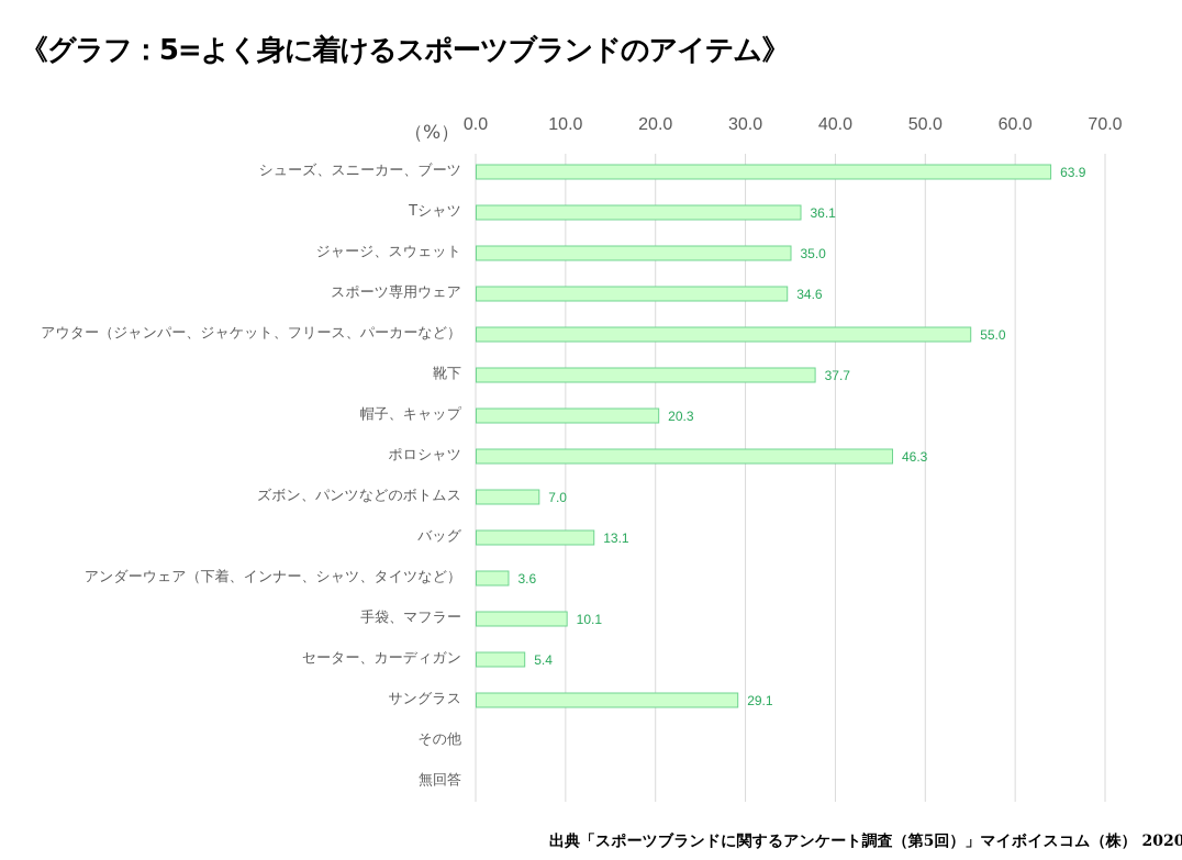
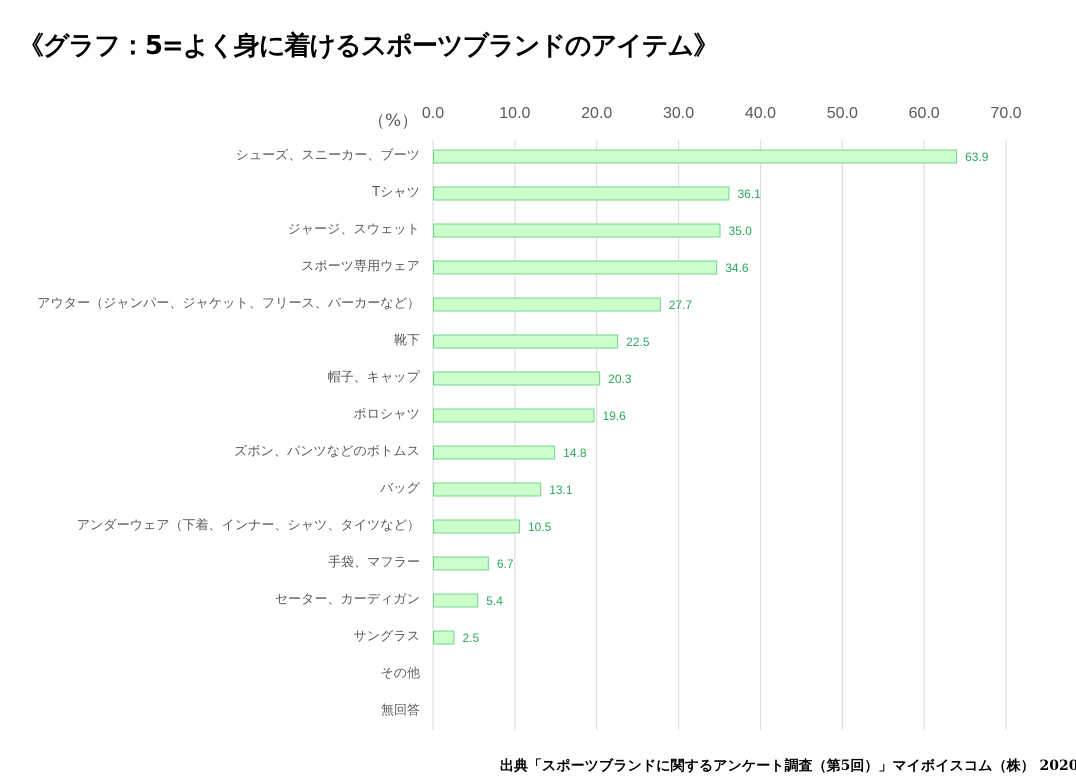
アウター（ジャンパー、ジャケット、フリース、パーカーなど）: 55.0 -> 27.7
靴下: 37.7 -> 22.5
ポロシャツ: 46.3 -> 19.6
ズボン、パンツなどのボトムス: 7.0 -> 14.8
アンダーウェア（下着、インナー、シャツ、タイツなど）: 3.6 -> 10.5
手袋、マフラー: 10.1 -> 6.7
サングラス: 29.1 -> 2.5
